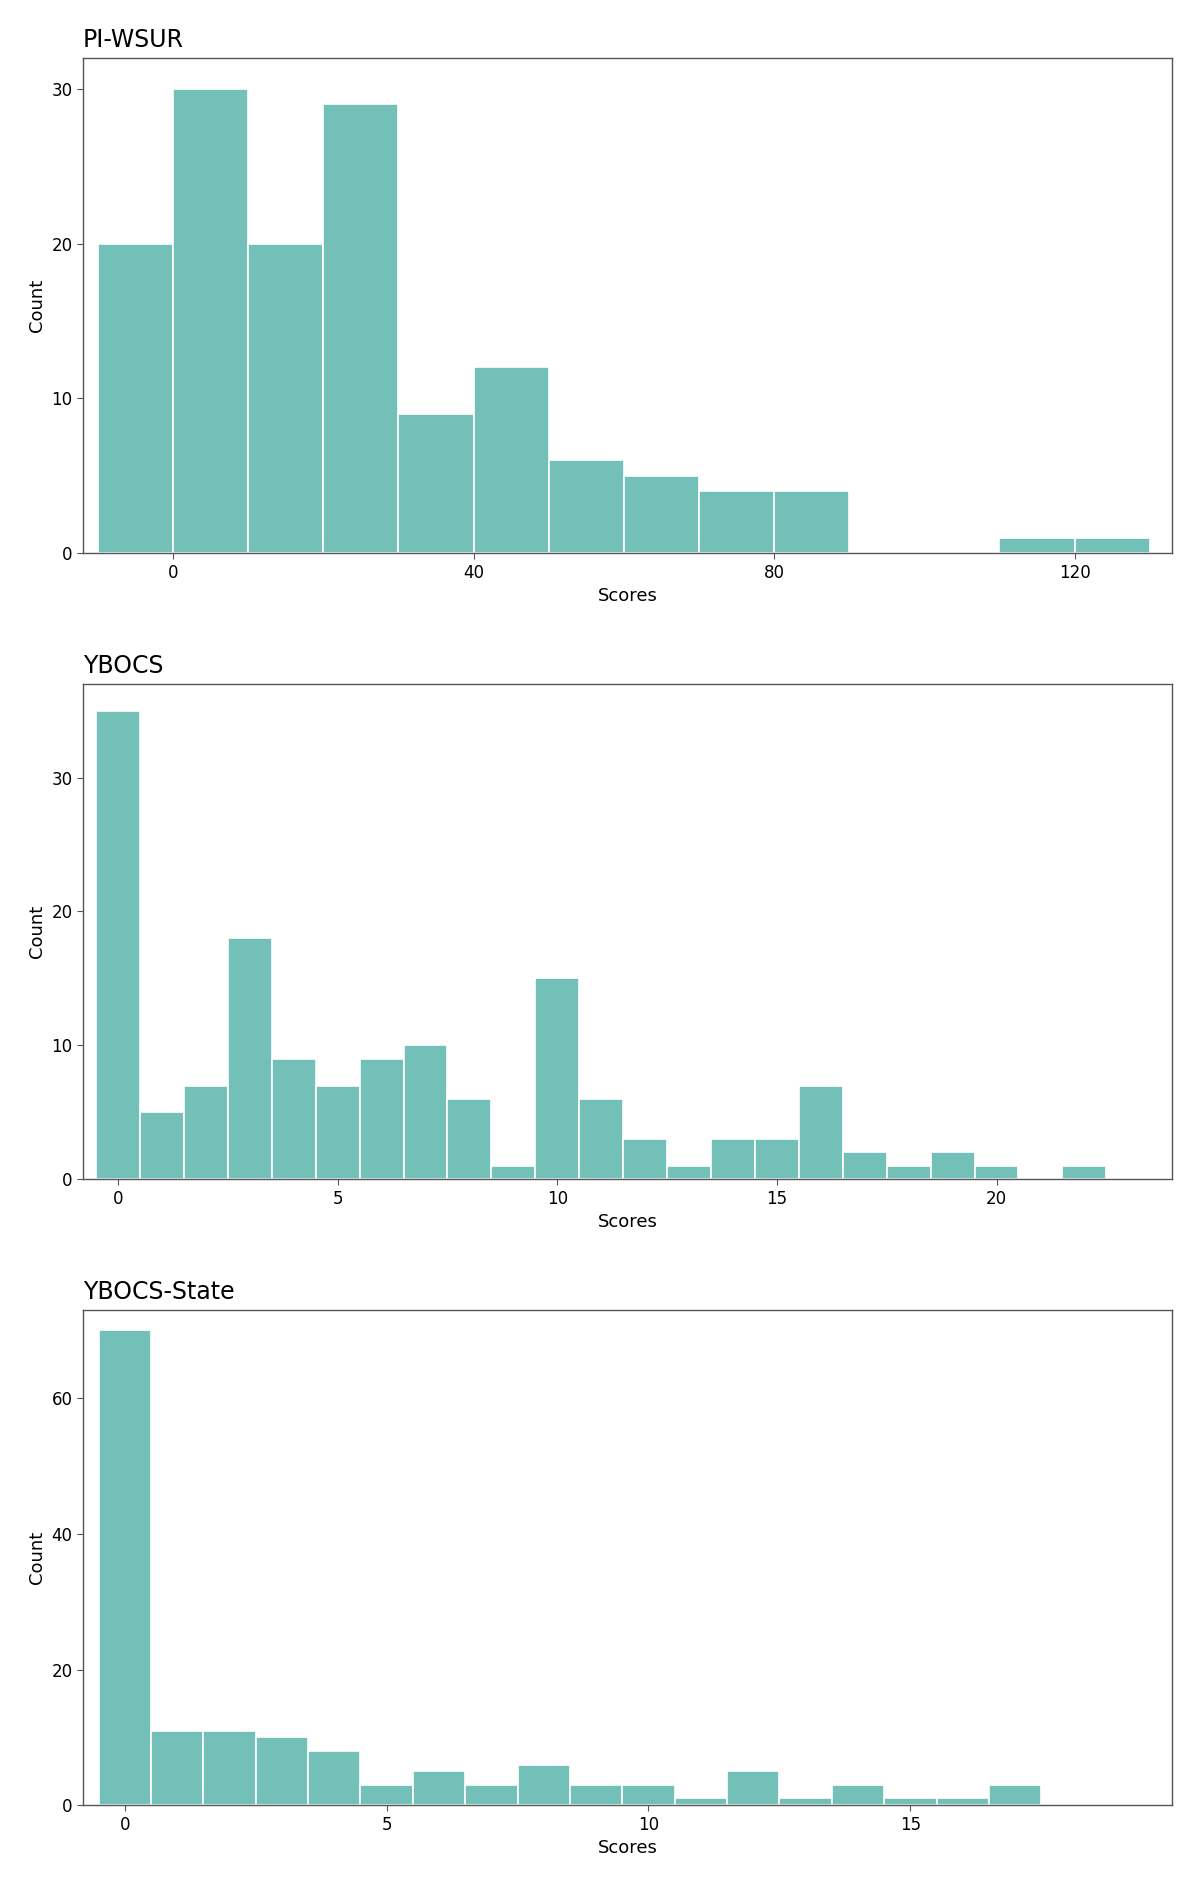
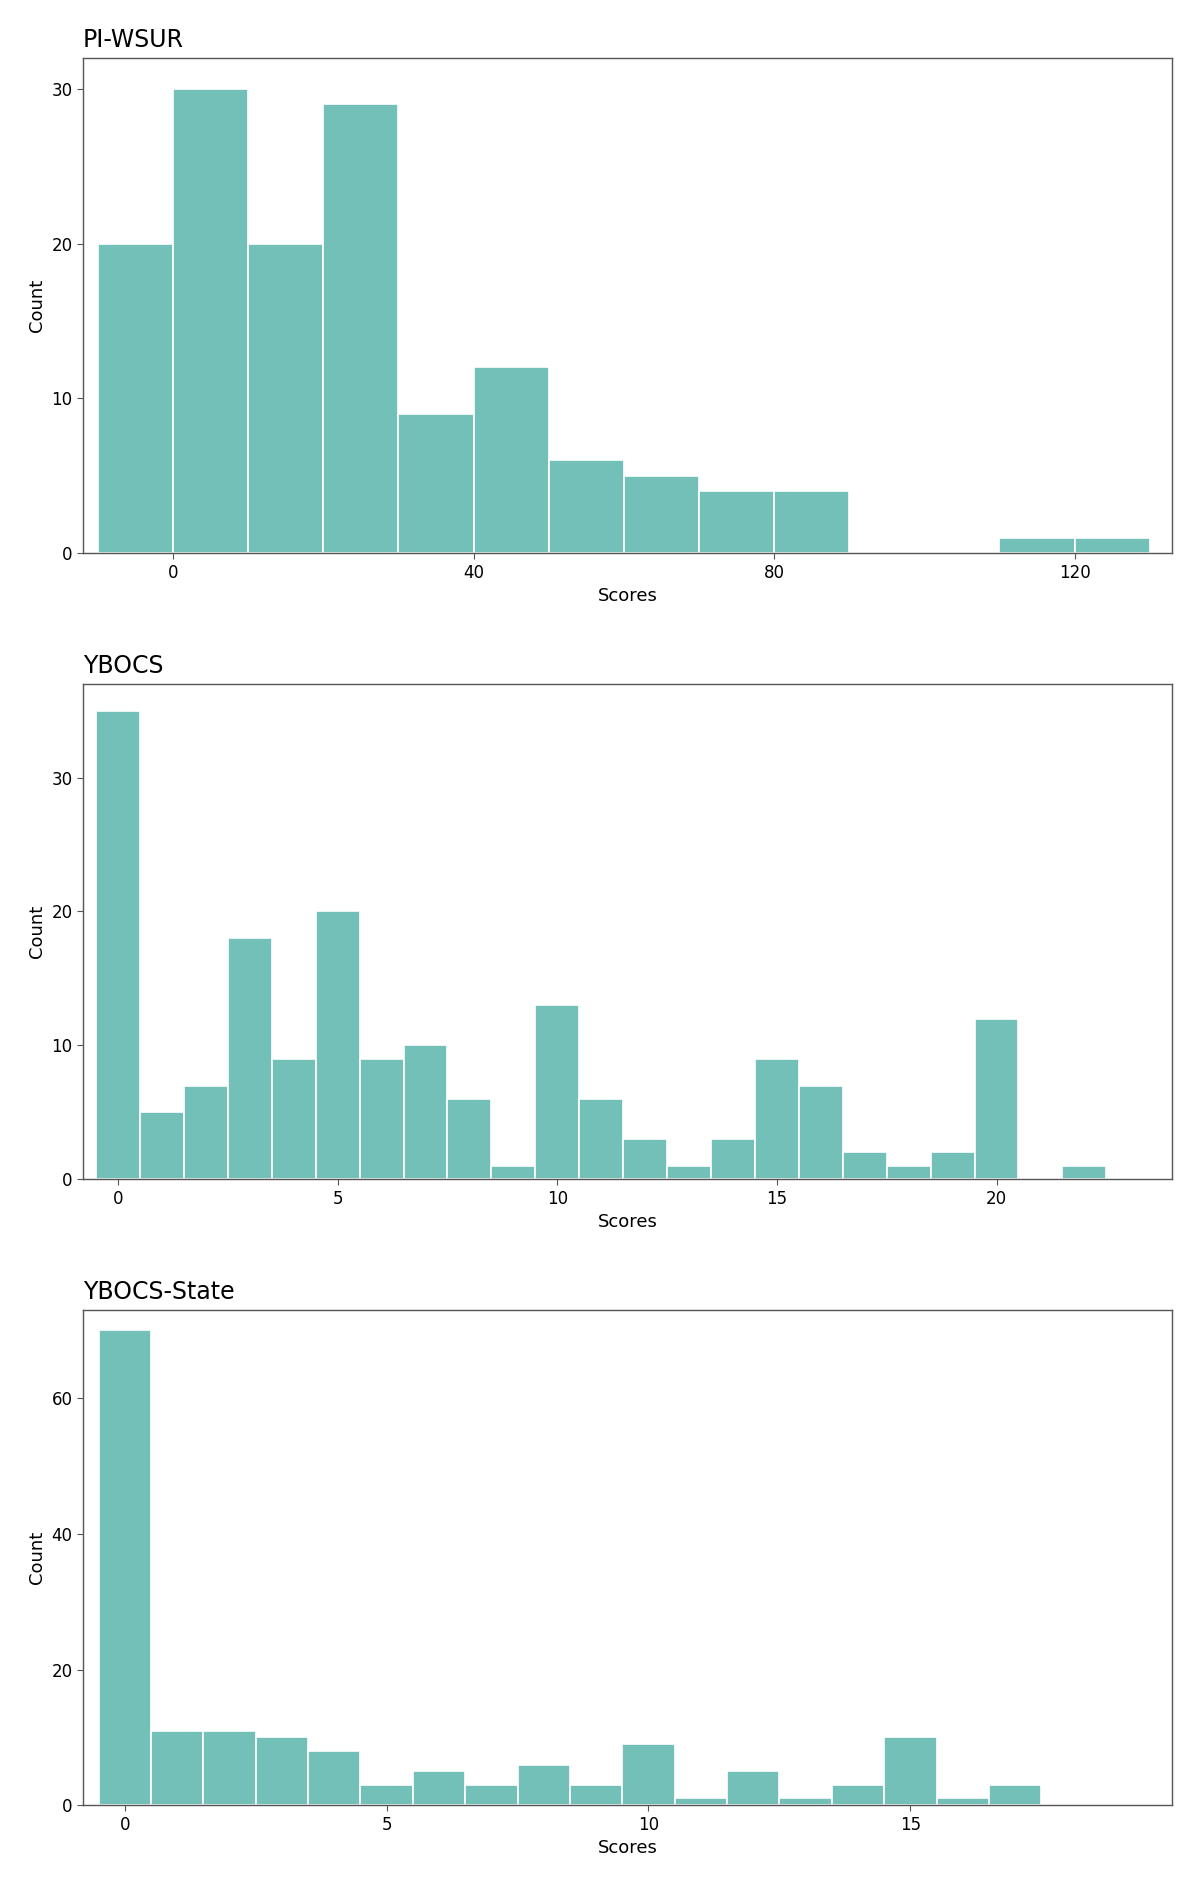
YBOCS/5: 7 -> 20
YBOCS/10: 15 -> 13
YBOCS/15: 3 -> 9
YBOCS/20: 1 -> 12
YBOCS-State/10: 3 -> 9
YBOCS-State/15: 1 -> 10
